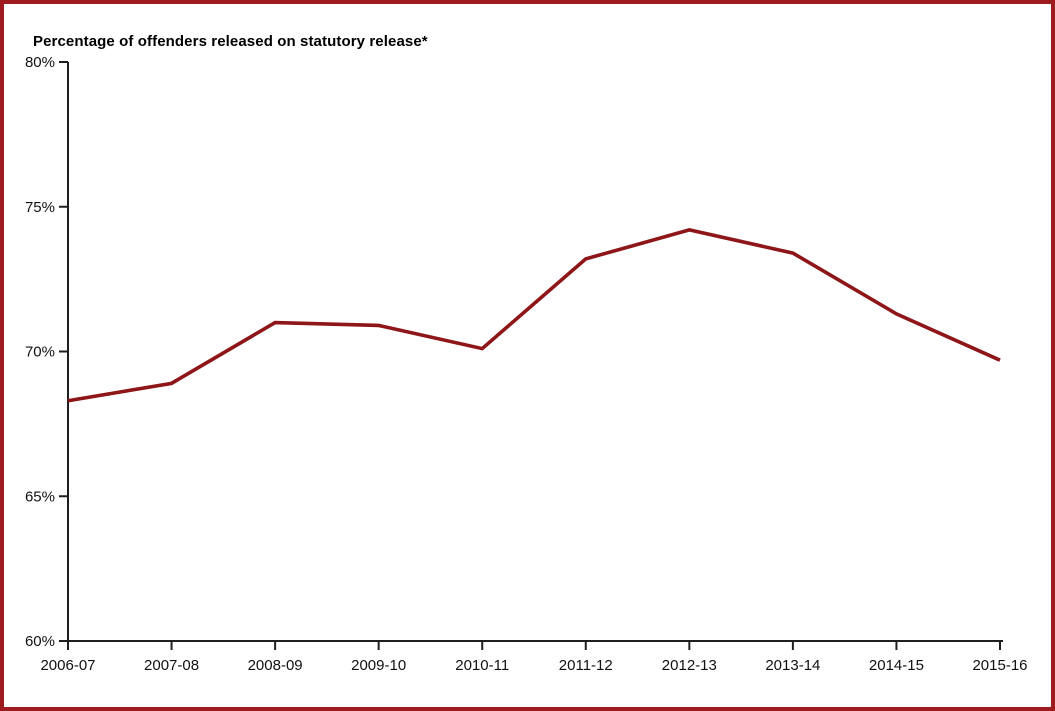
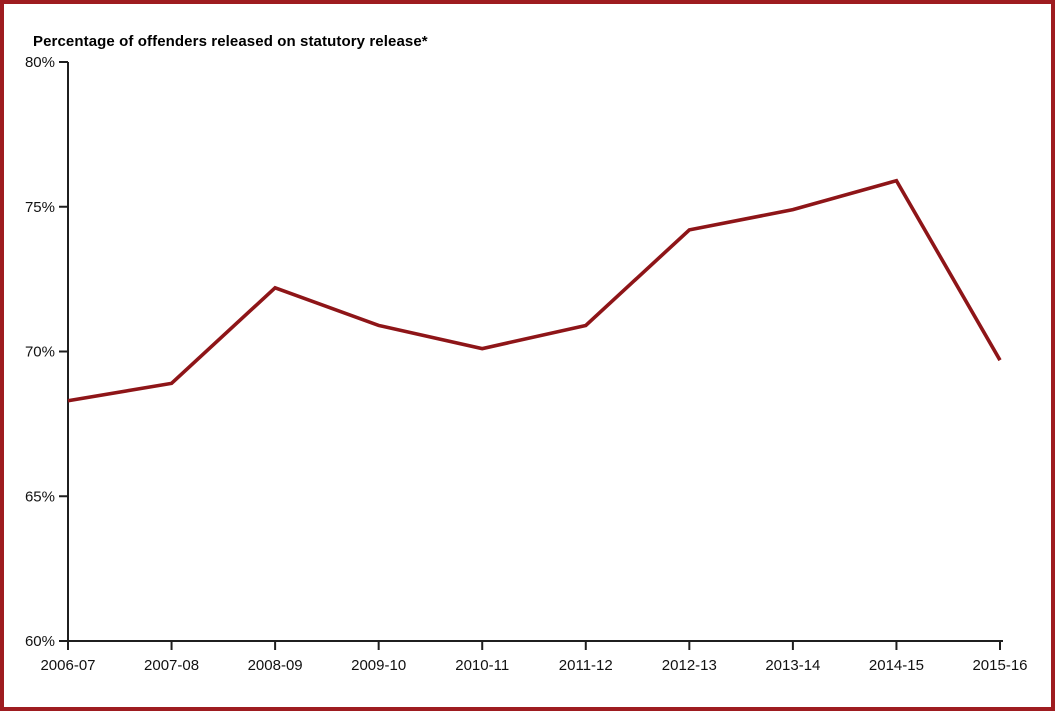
2008-09: 71.0% -> 72.2%
2011-12: 73.2% -> 70.9%
2013-14: 73.4% -> 74.9%
2014-15: 71.3% -> 75.9%
